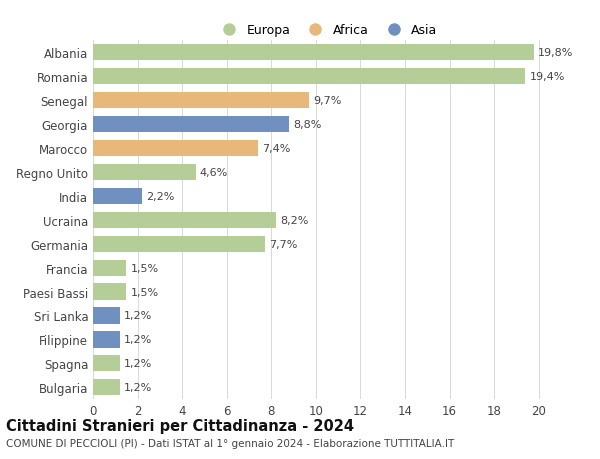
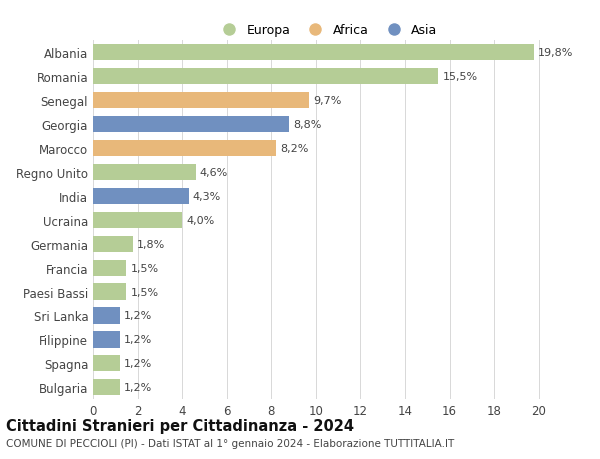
Romania: 19,4% -> 15,5%
Marocco: 7,4% -> 8,2%
India: 2,2% -> 4,3%
Ucraina: 8,2% -> 4,0%
Germania: 7,7% -> 1,8%
